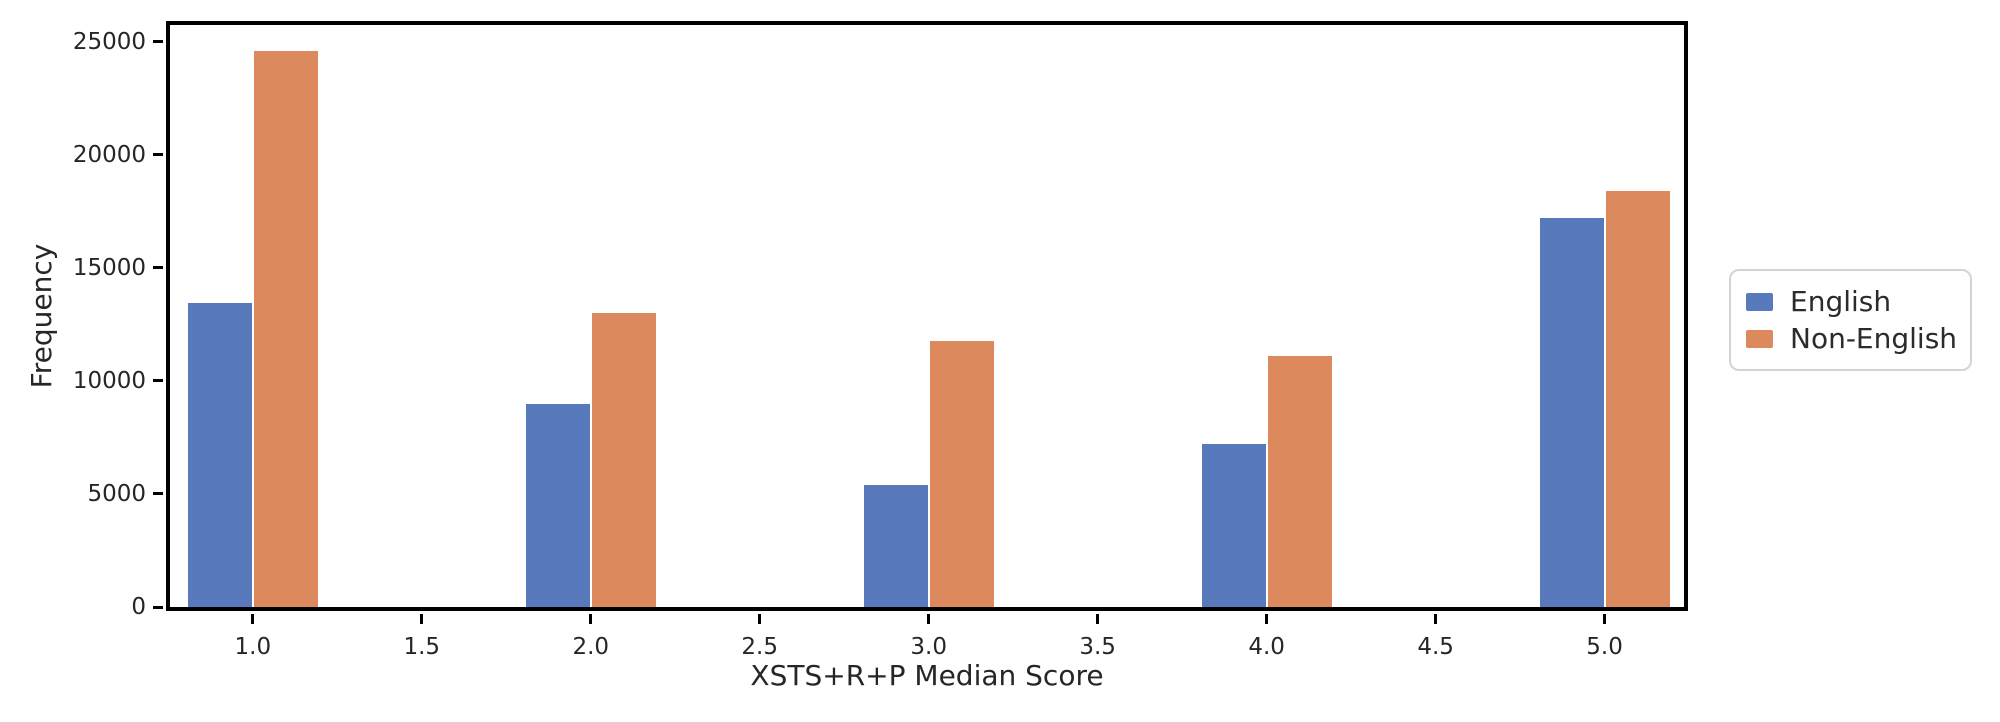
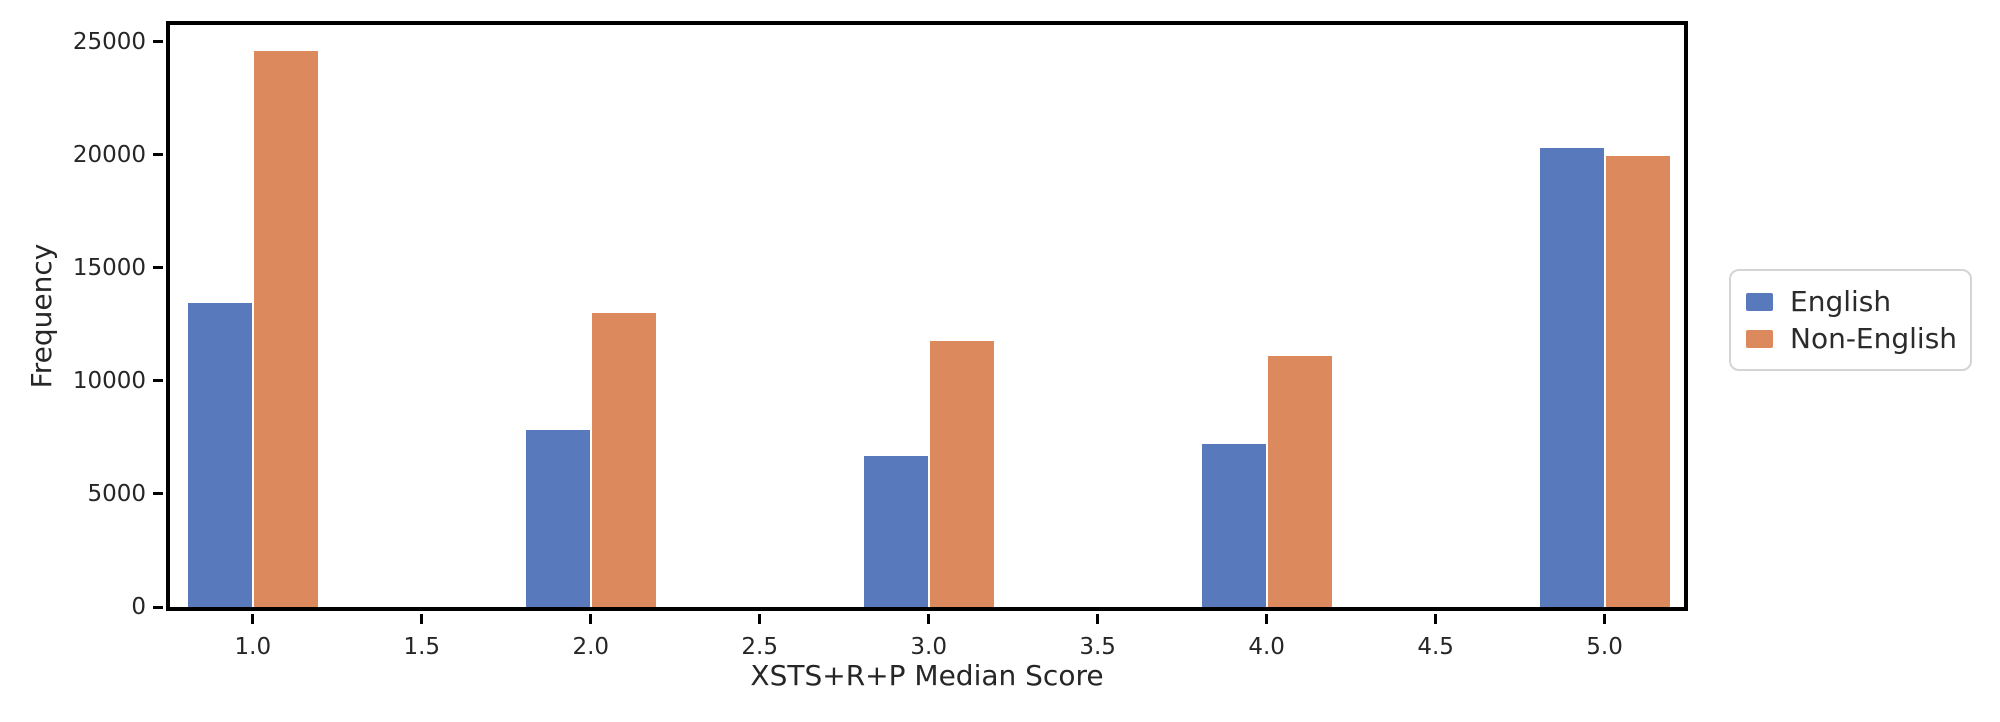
English/2.0: 9000 -> 7800
English/3.0: 5400 -> 6700
English/5.0: 17200 -> 20300
Non-English/5.0: 18400 -> 20000
